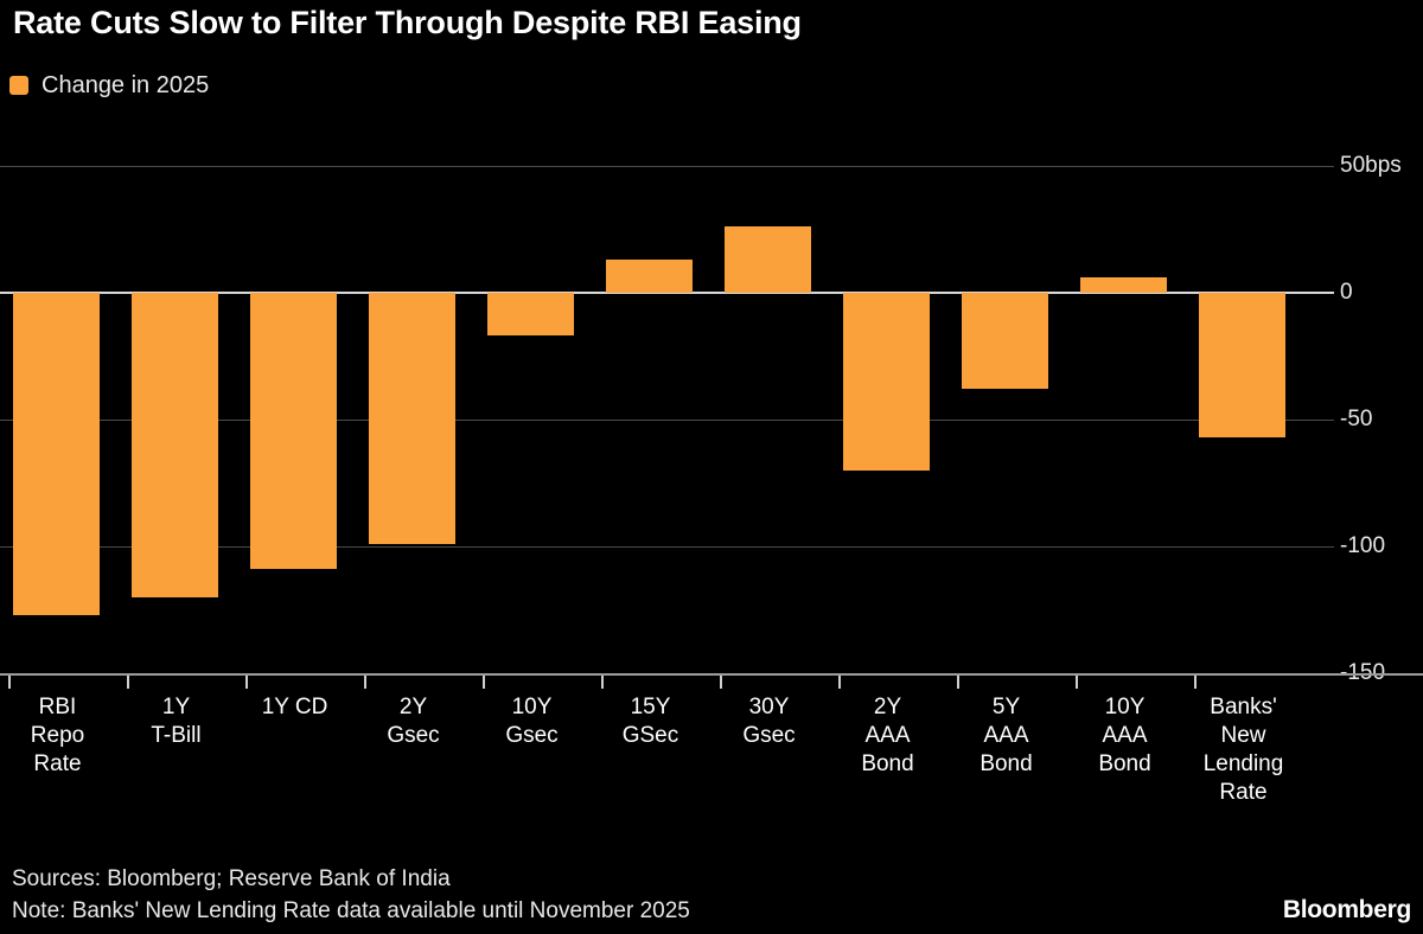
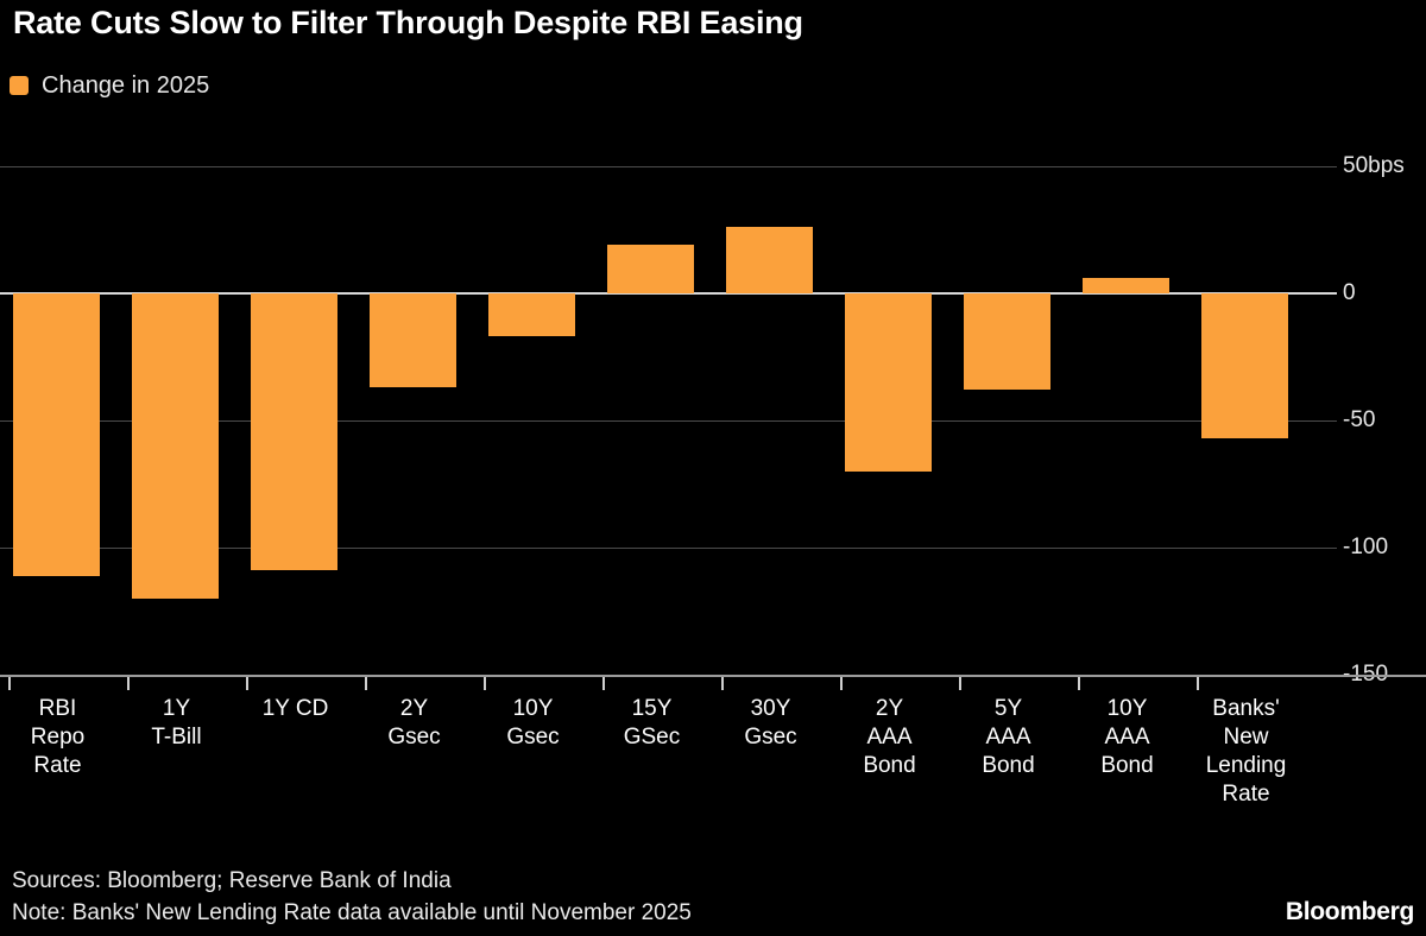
RBI Repo Rate: -127 -> -111
2Y Gsec: -99 -> -37
15Y GSec: 13 -> 19
